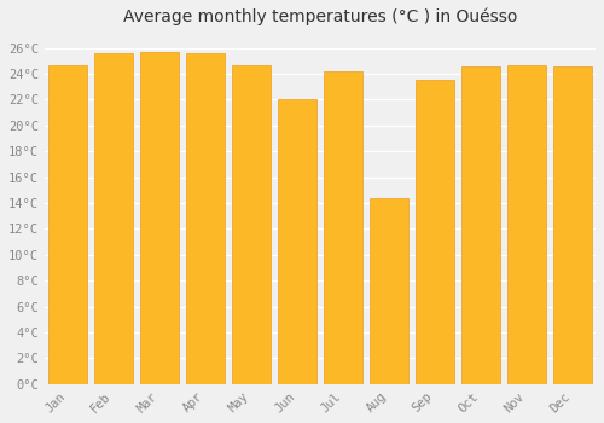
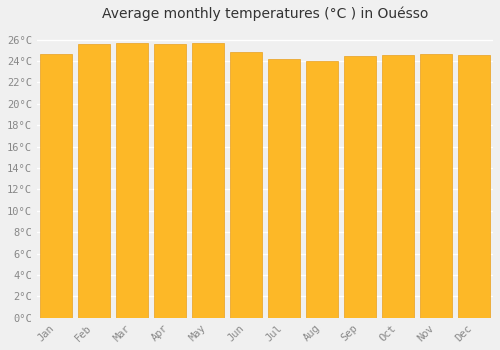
May: 24.7°C -> 25.7°C
Jun: 22.0°C -> 24.8°C
Aug: 14.4°C -> 24.0°C
Sep: 23.5°C -> 24.5°C
